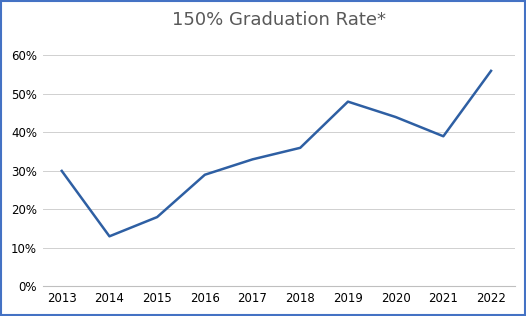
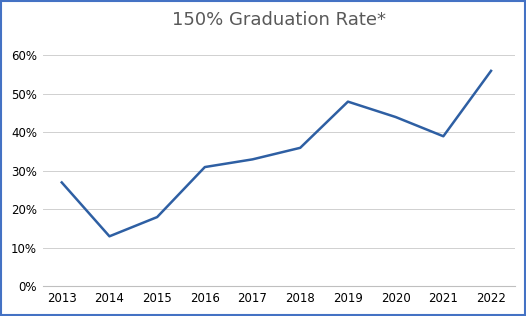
2013: 30% -> 27%
2016: 29% -> 31%
